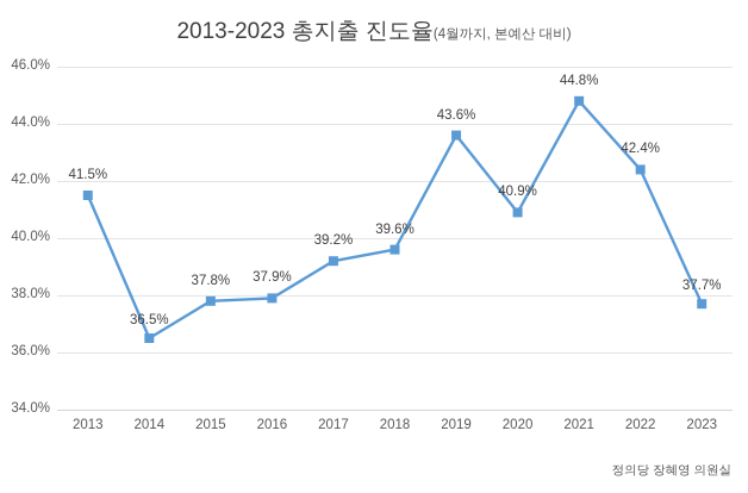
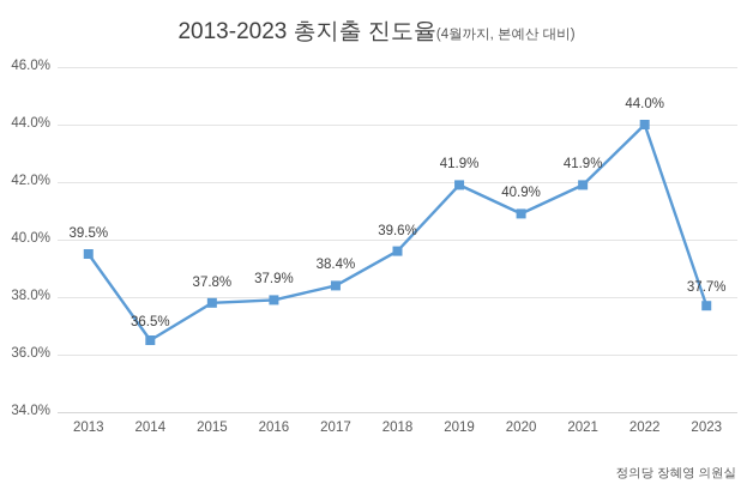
2013: 41.5% -> 39.5%
2017: 39.2% -> 38.4%
2019: 43.6% -> 41.9%
2021: 44.8% -> 41.9%
2022: 42.4% -> 44.0%
